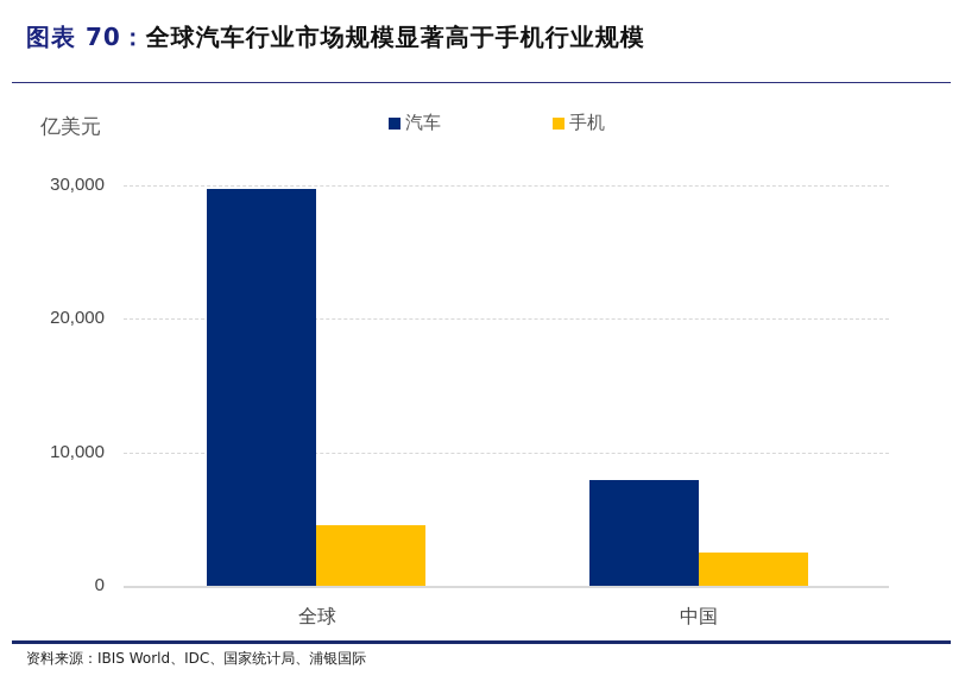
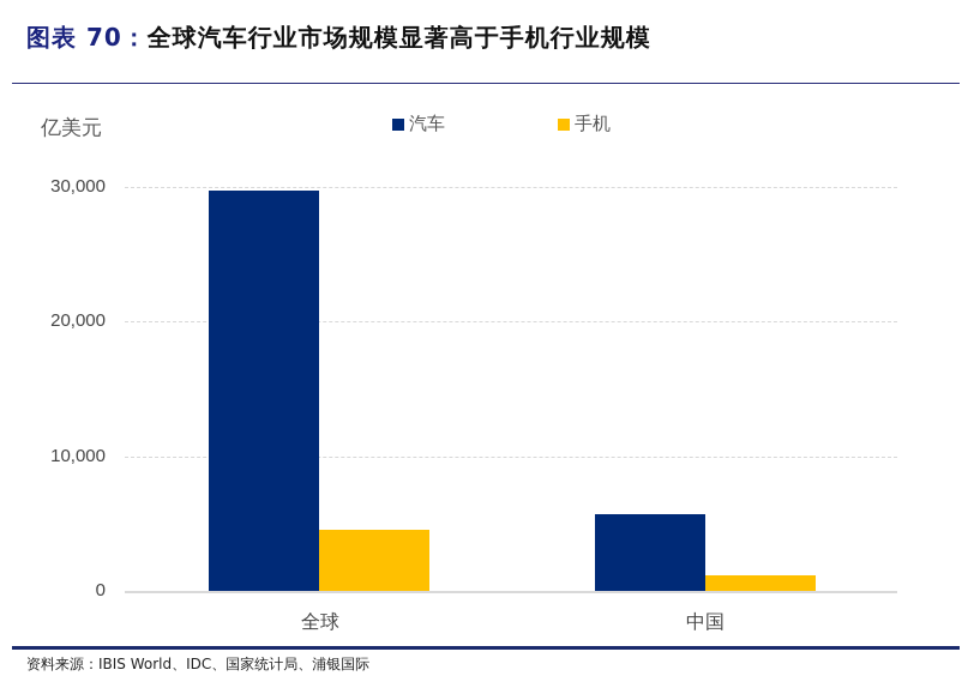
汽车/中国: 7900 -> 5700
手机/中国: 2500 -> 1200
